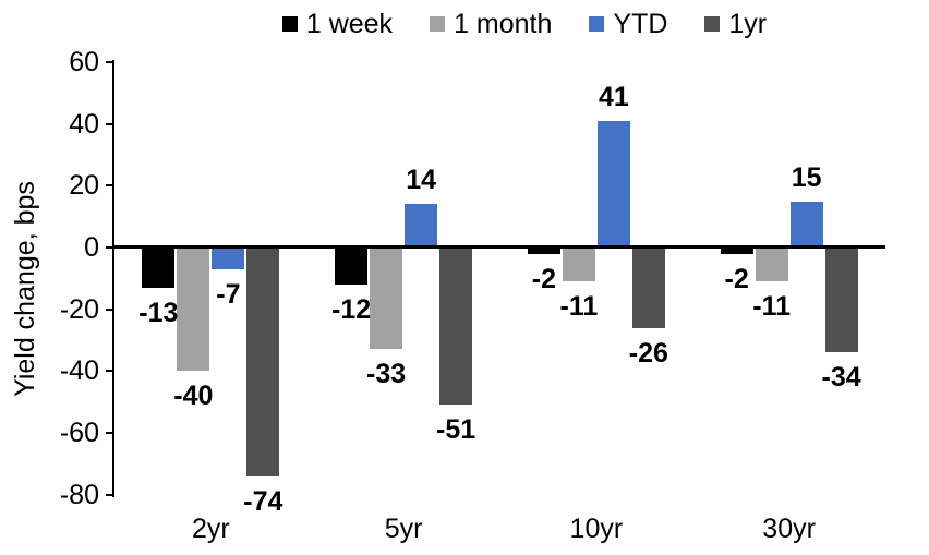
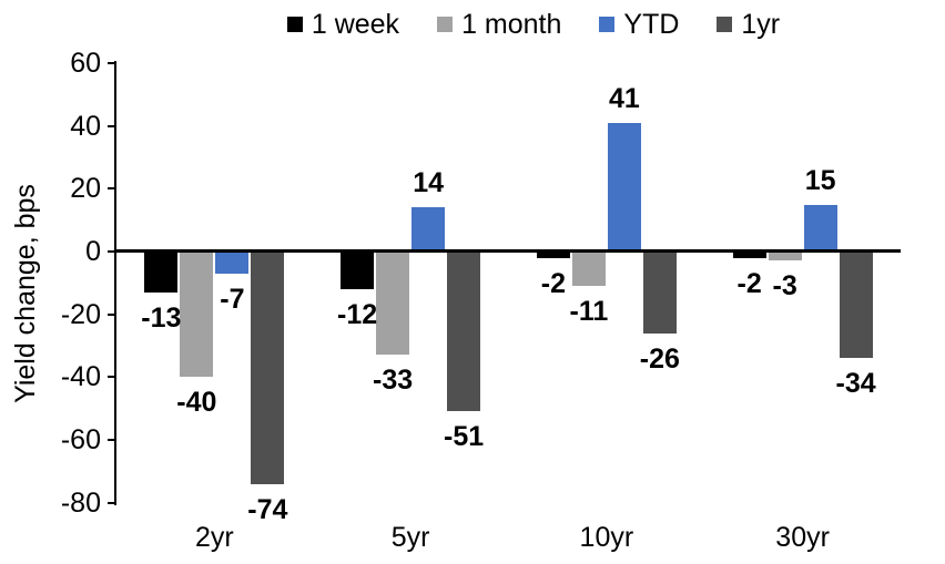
1 month/30yr: -11 -> -3
